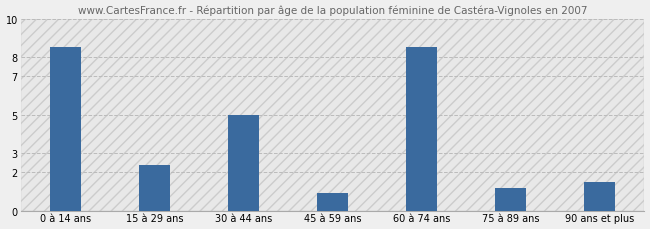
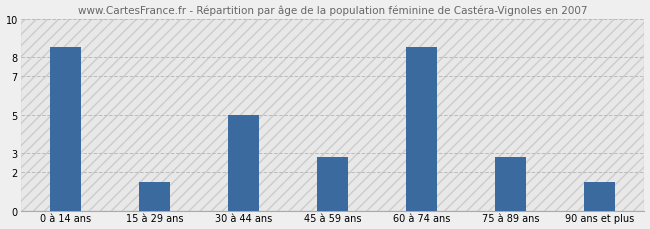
15 à 29 ans: 2.4 -> 1.5
45 à 59 ans: 0.9 -> 2.8
75 à 89 ans: 1.2 -> 2.8
